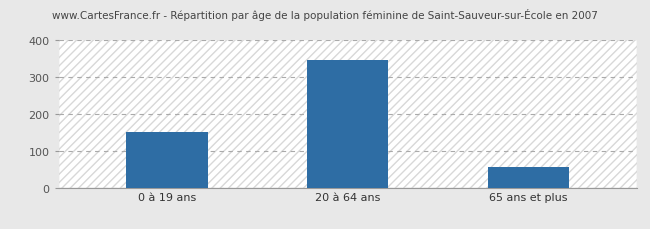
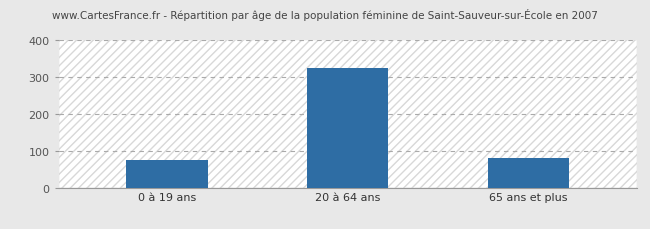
0 à 19 ans: 150 -> 75
20 à 64 ans: 347 -> 325
65 ans et plus: 57 -> 80
